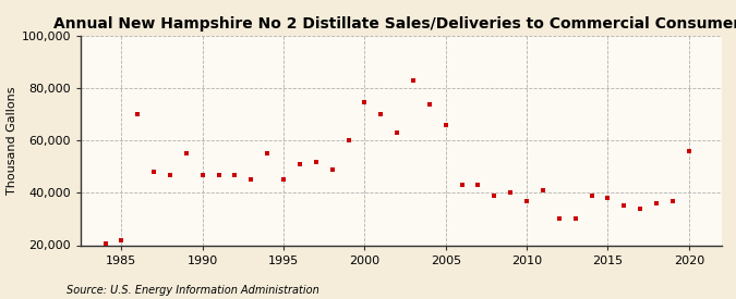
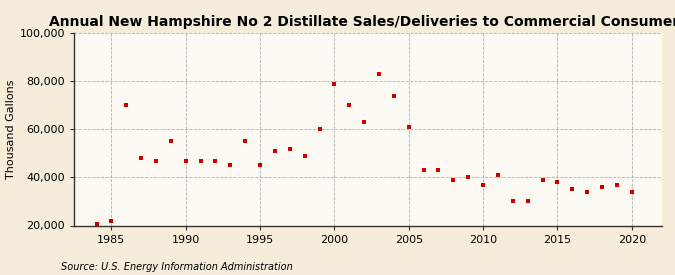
2000: 74,500 -> 79,000
2005: 66,000 -> 61,000
2020: 56,000 -> 34,000
